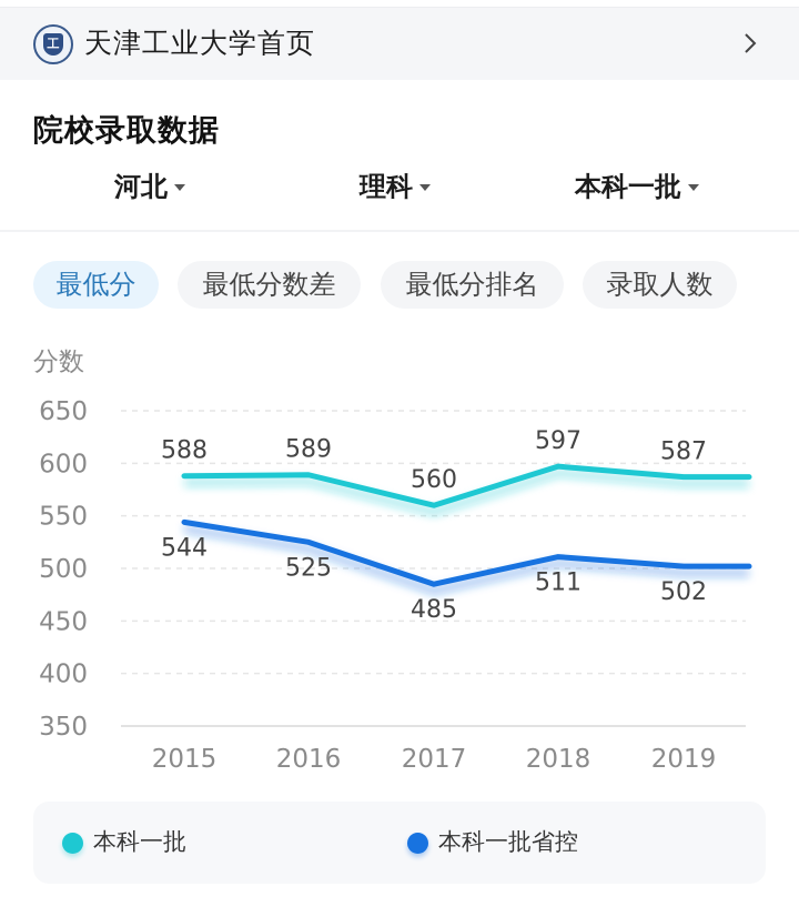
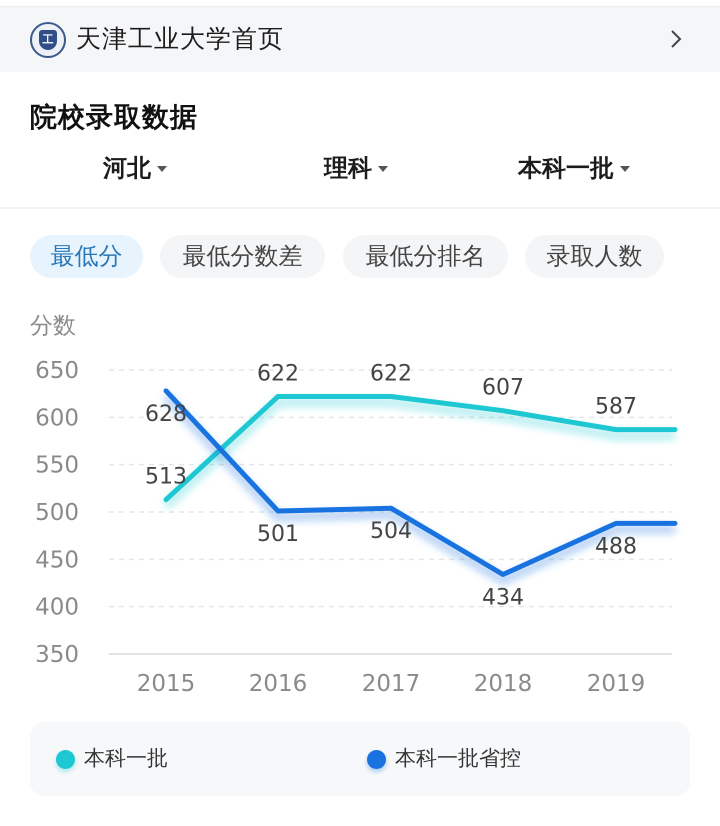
本科一批/2015: 588 -> 513
本科一批省控/2015: 544 -> 628
本科一批/2016: 589 -> 622
本科一批省控/2016: 525 -> 501
本科一批/2017: 560 -> 622
本科一批省控/2017: 485 -> 504
本科一批/2018: 597 -> 607
本科一批省控/2018: 511 -> 434
本科一批省控/2019: 502 -> 488
